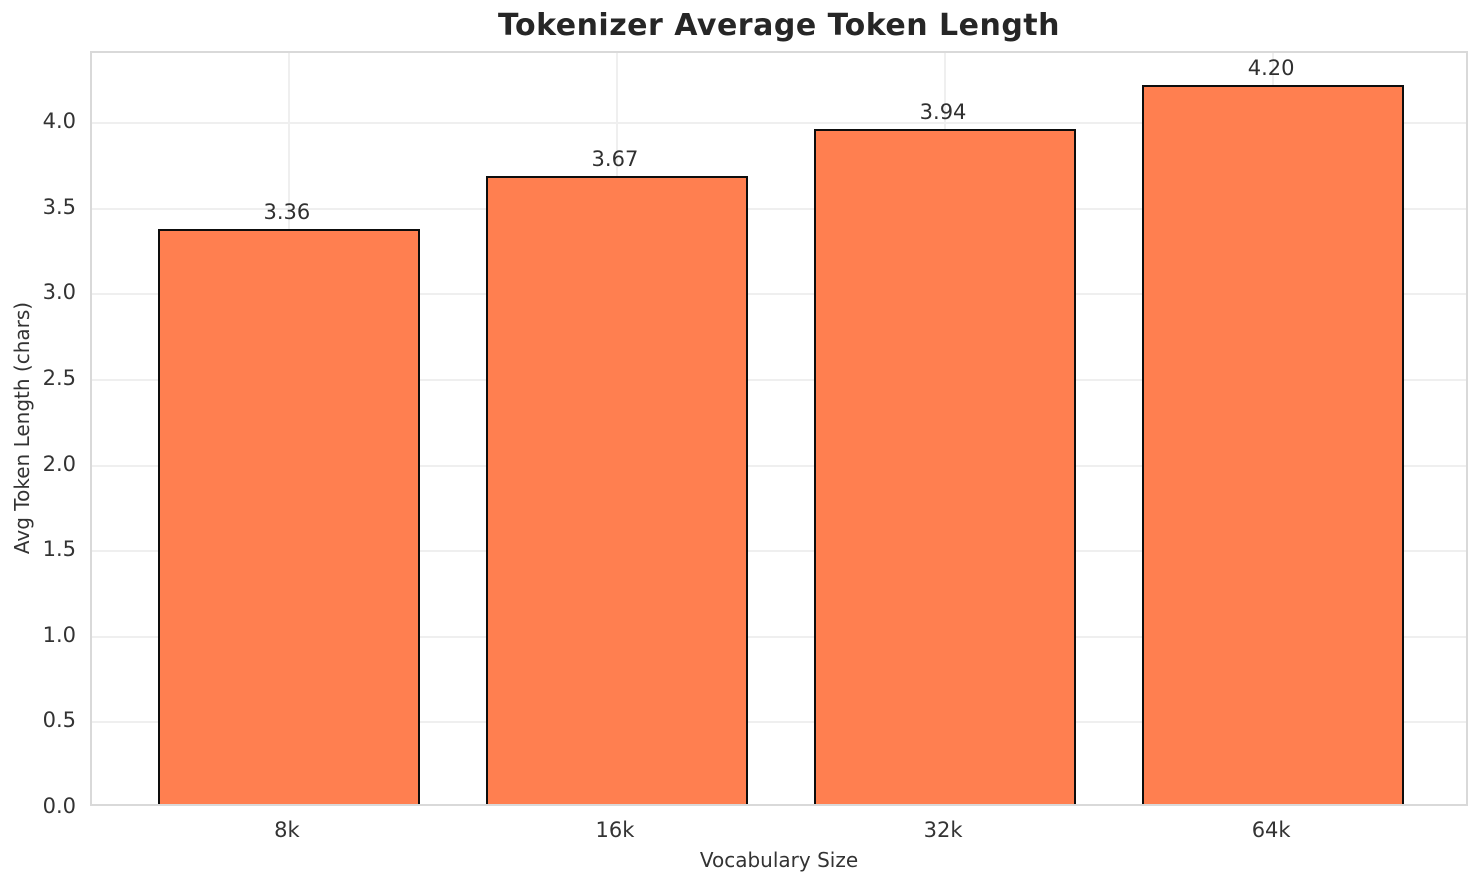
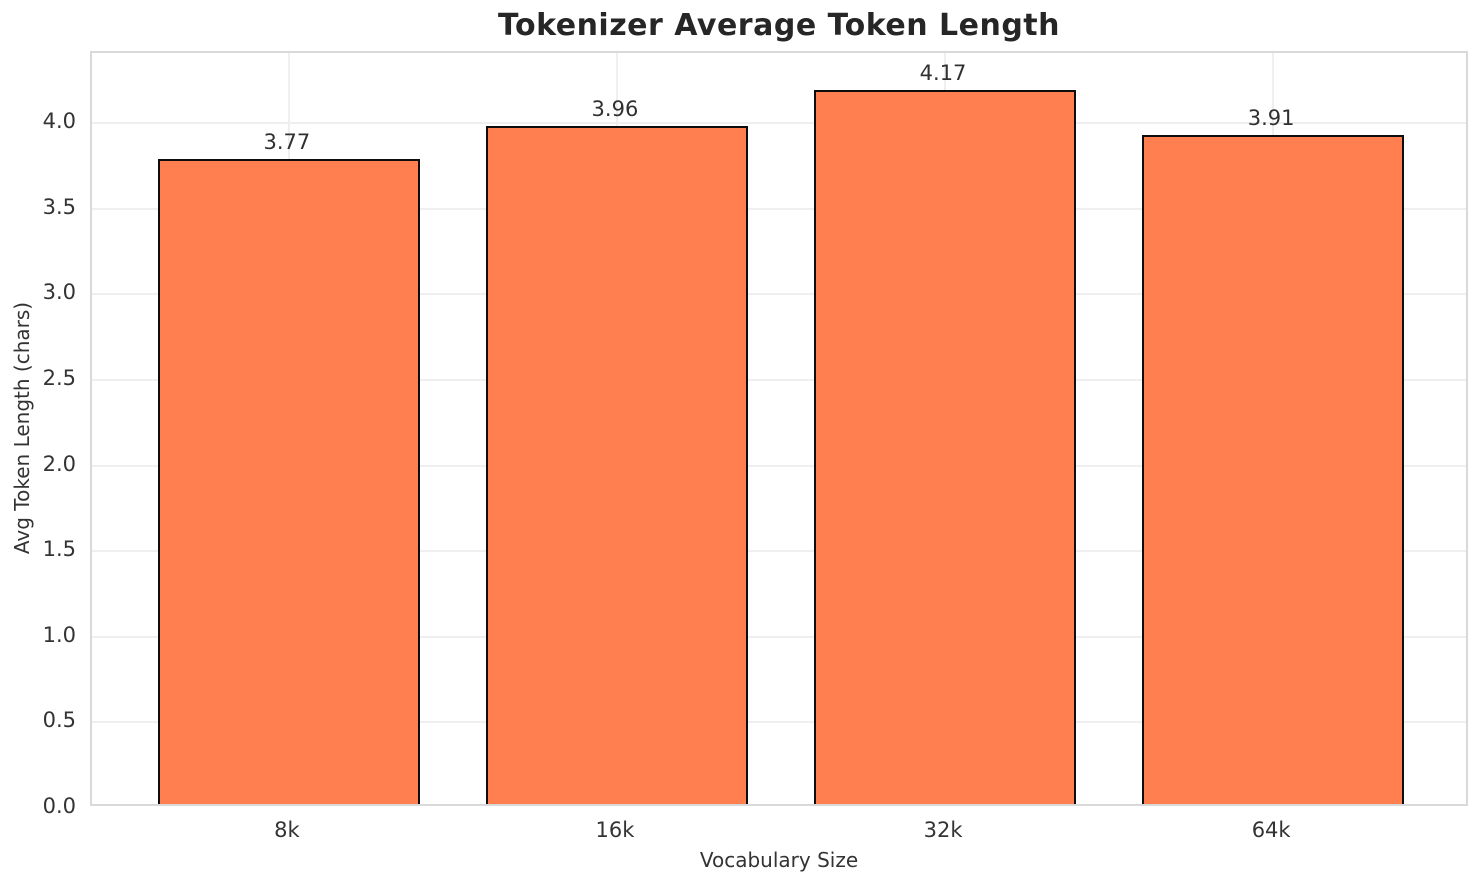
8k: 3.36 -> 3.77
16k: 3.67 -> 3.96
32k: 3.94 -> 4.17
64k: 4.20 -> 3.91
